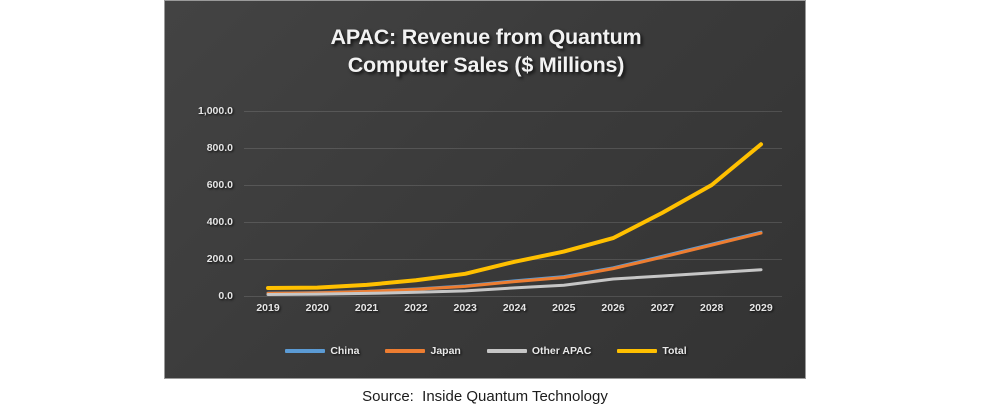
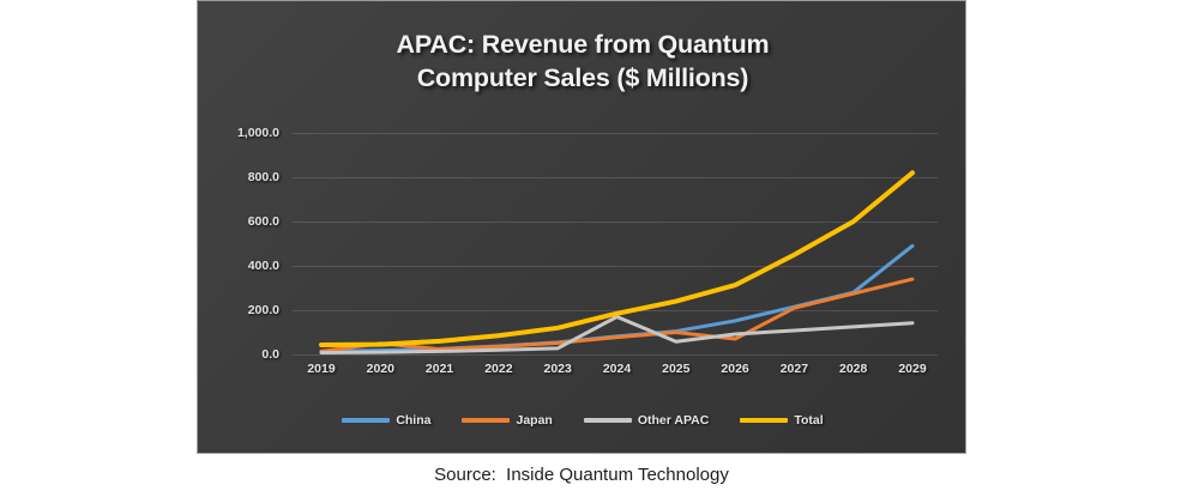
Japan/2020: 20 -> 50
Other APAC/2024: 40 -> 170
Japan/2026: 150 -> 70
China/2029: 340 -> 490
